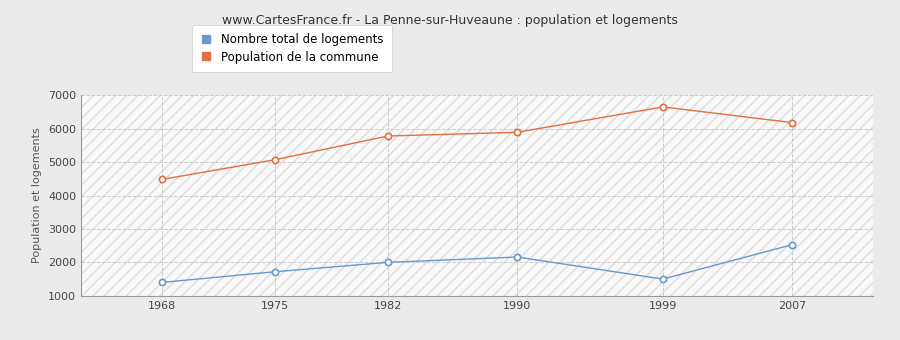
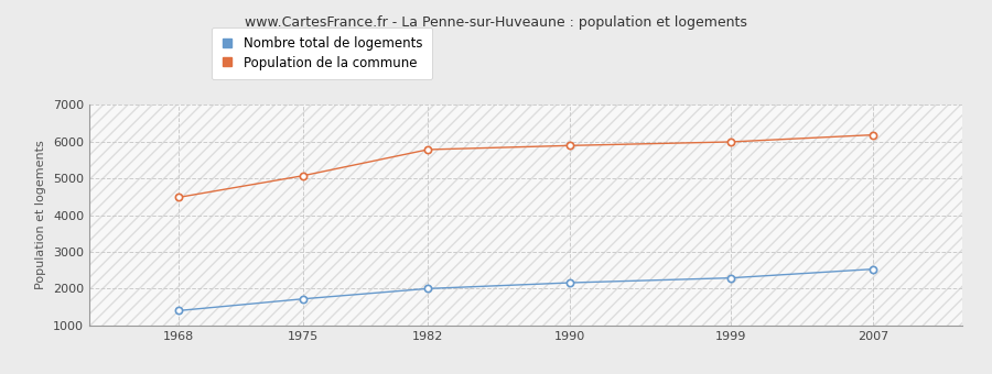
Nombre total de logements/1999: 1500 -> 2290
Population de la commune/1999: 6650 -> 5990
